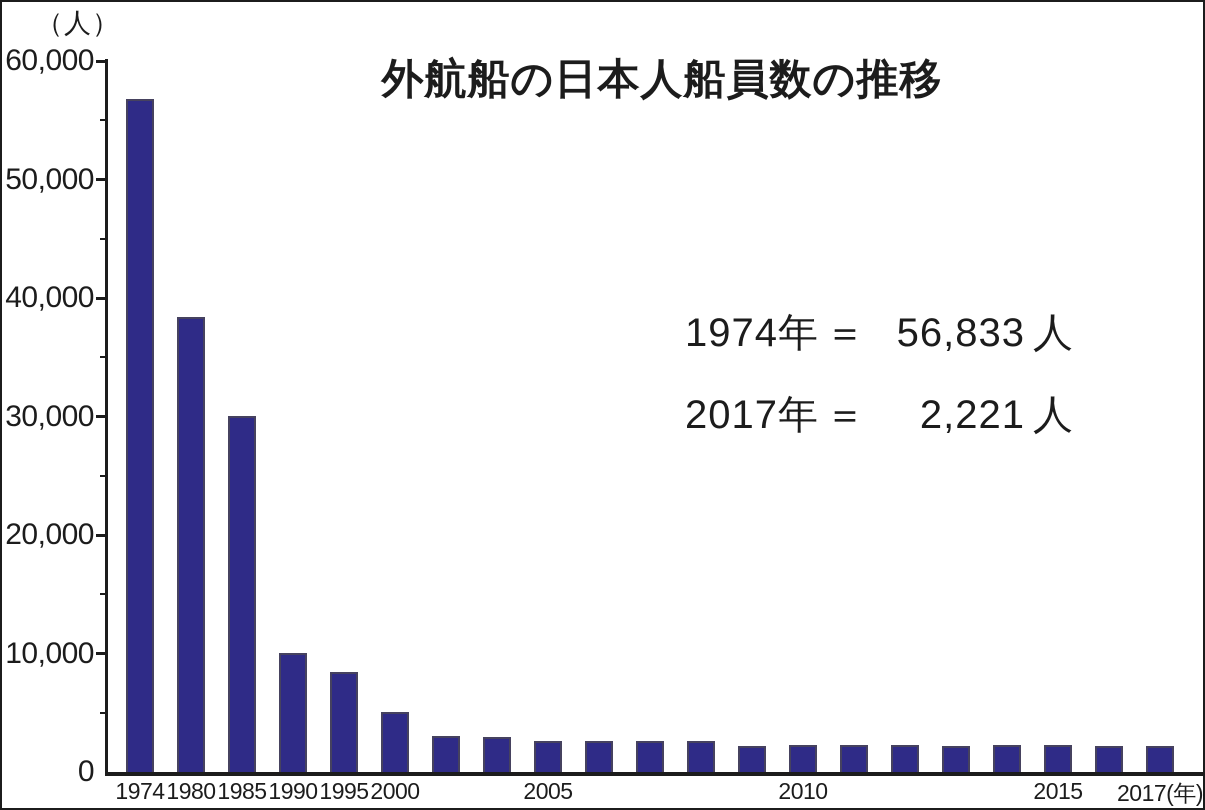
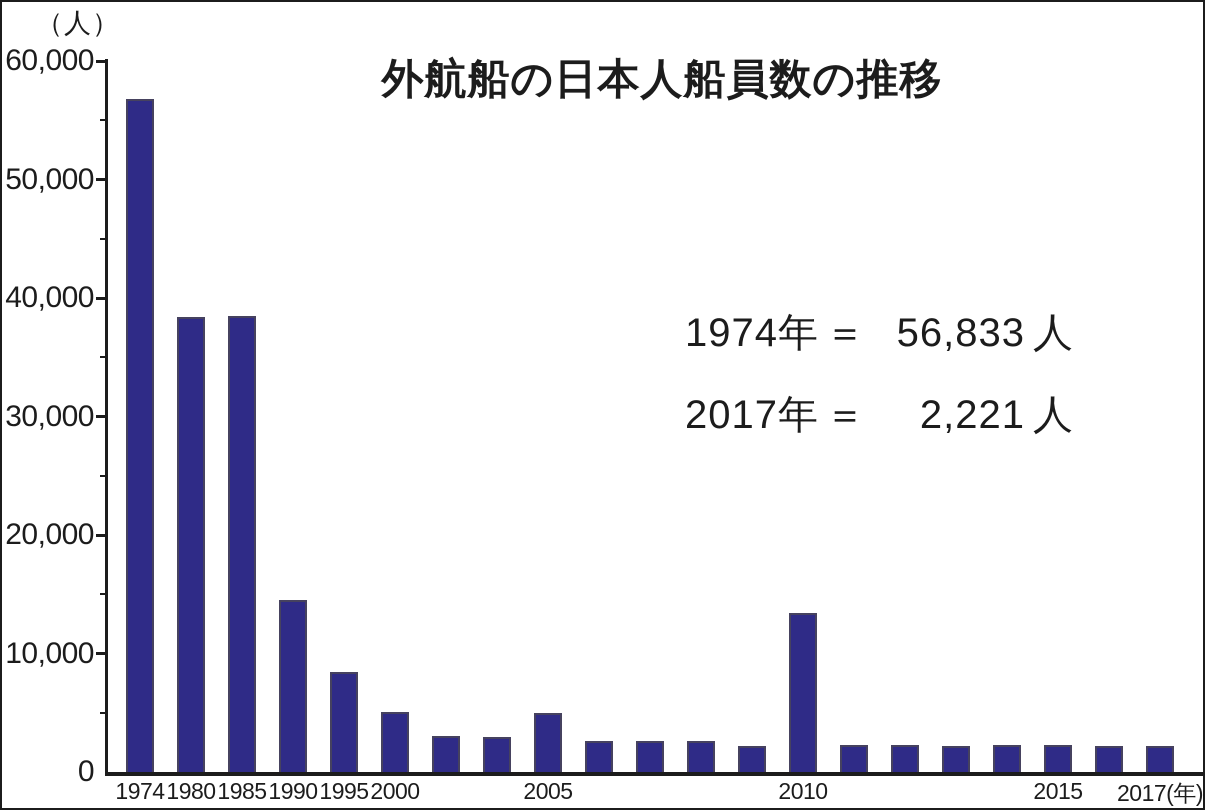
1985: 30000 -> 38500
1990: 10100 -> 14500
2005: 2600 -> 5000
2010: 2300 -> 13400
